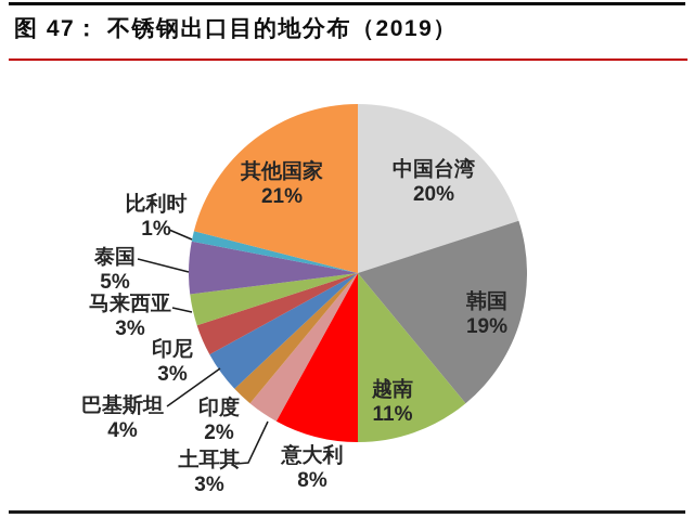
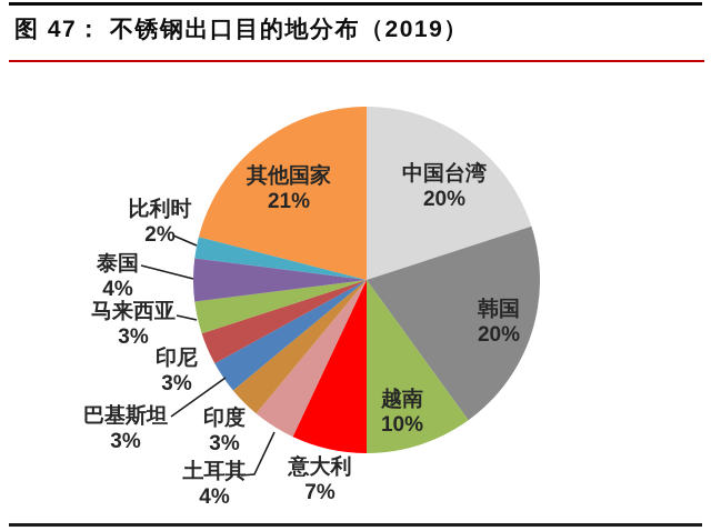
韩国: 19% -> 20%
越南: 11% -> 10%
意大利: 8% -> 7%
土耳其: 3% -> 4%
印度: 2% -> 3%
巴基斯坦: 4% -> 3%
泰国: 5% -> 4%
比利时: 1% -> 2%
